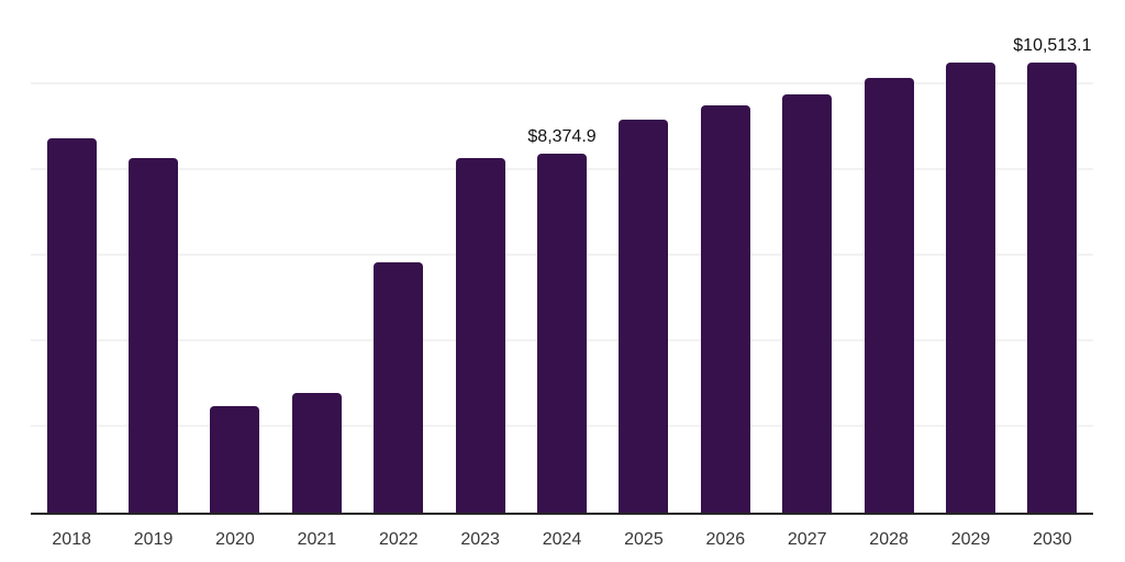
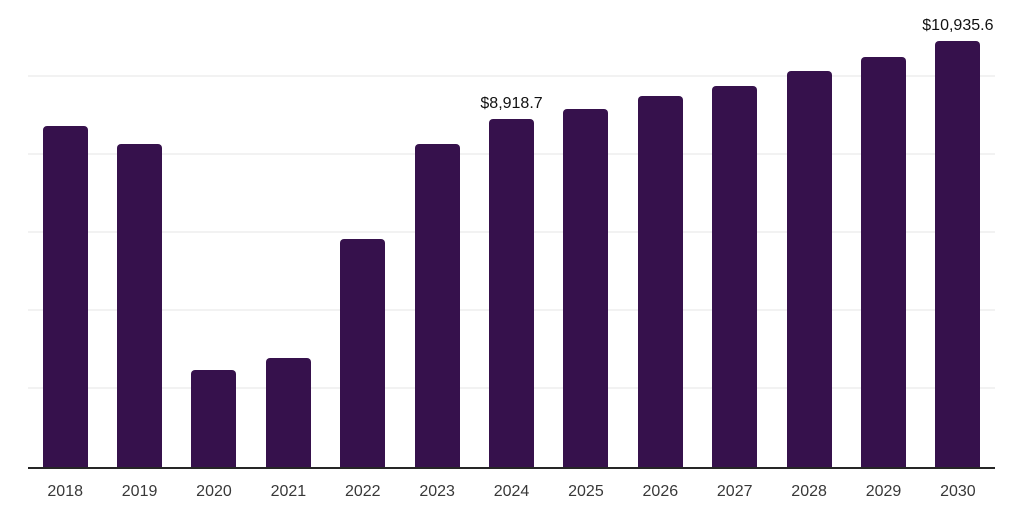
2024: $8,374.9 -> $8,918.7
2030: $10,513.1 -> $10,935.6
